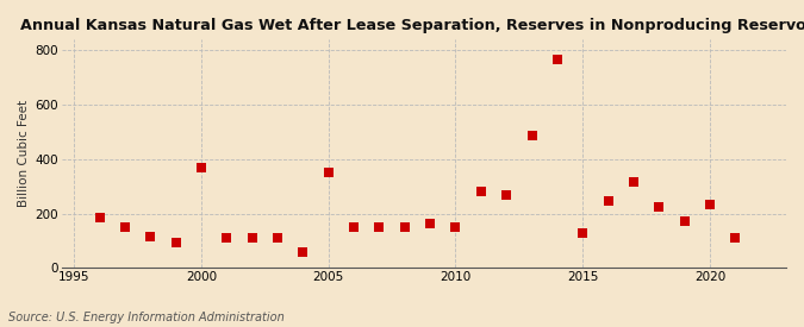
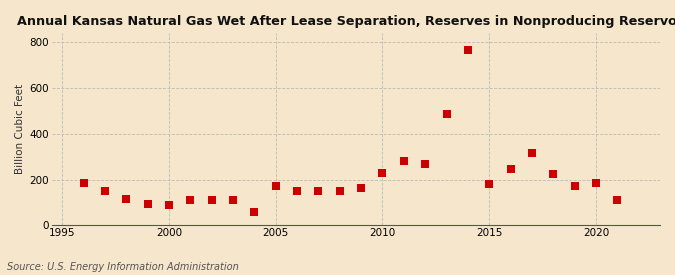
2000: 370 -> 88
2005: 350 -> 170
2010: 150 -> 228
2015: 130 -> 180
2020: 235 -> 183
